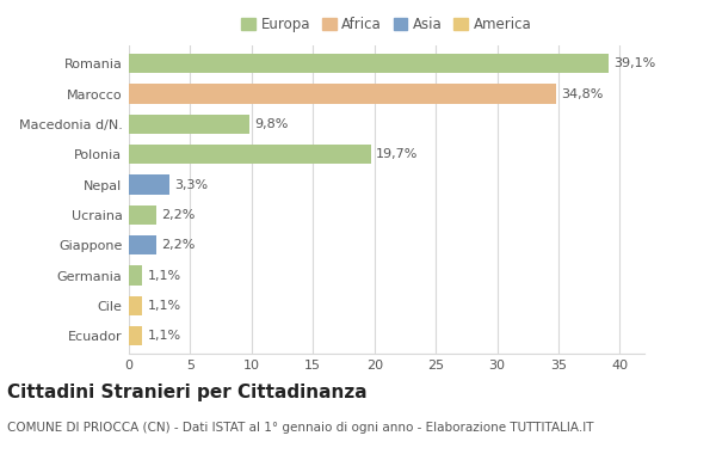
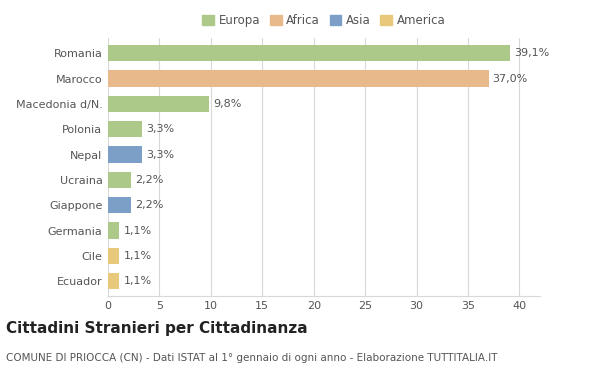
Marocco: 34,8% -> 37,0%
Polonia: 19,7% -> 3,3%
